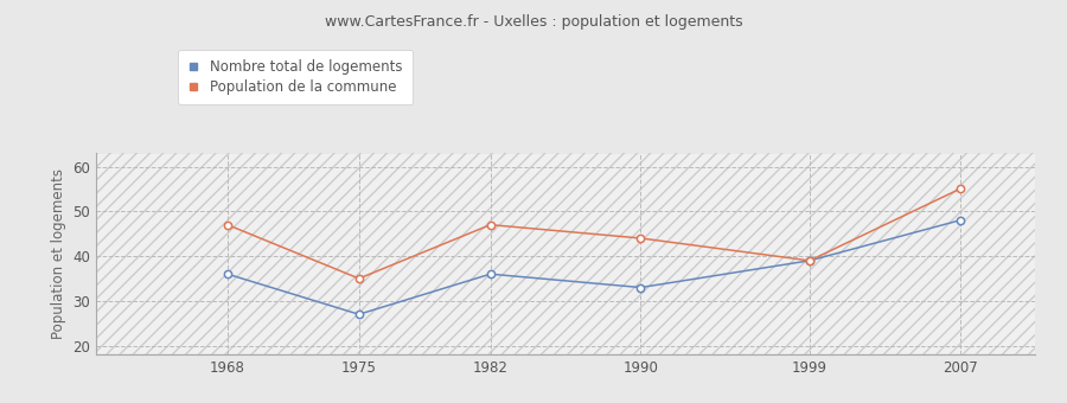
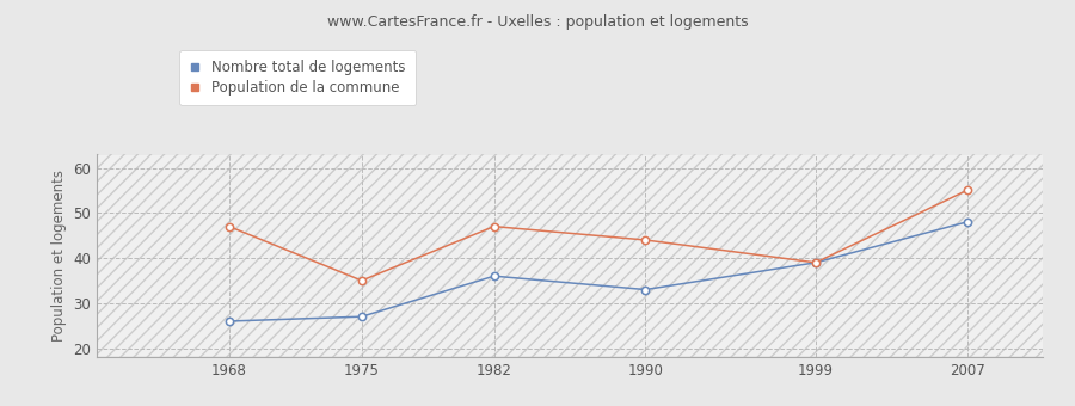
Nombre total de logements/1968: 36 -> 26
